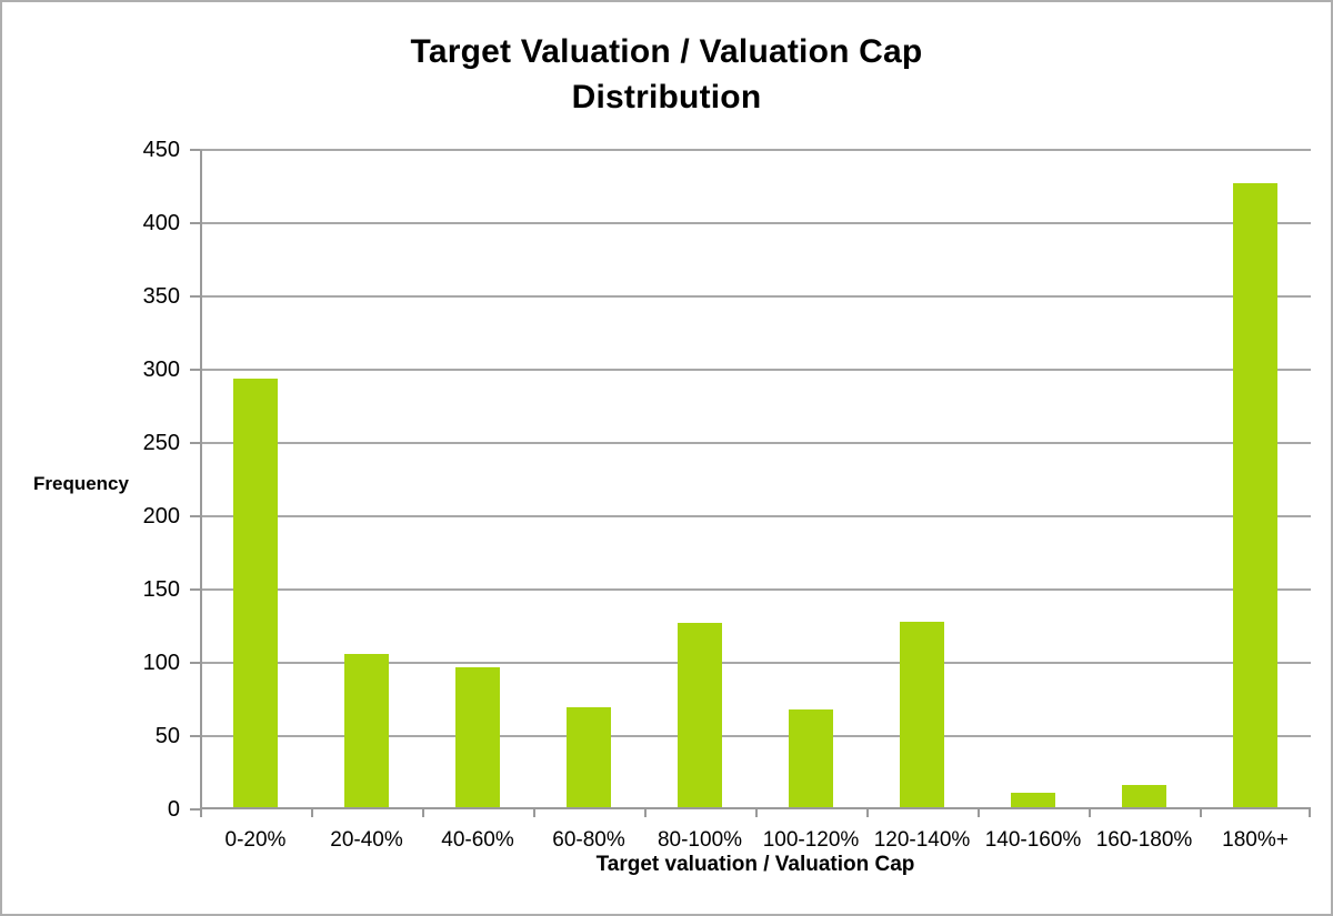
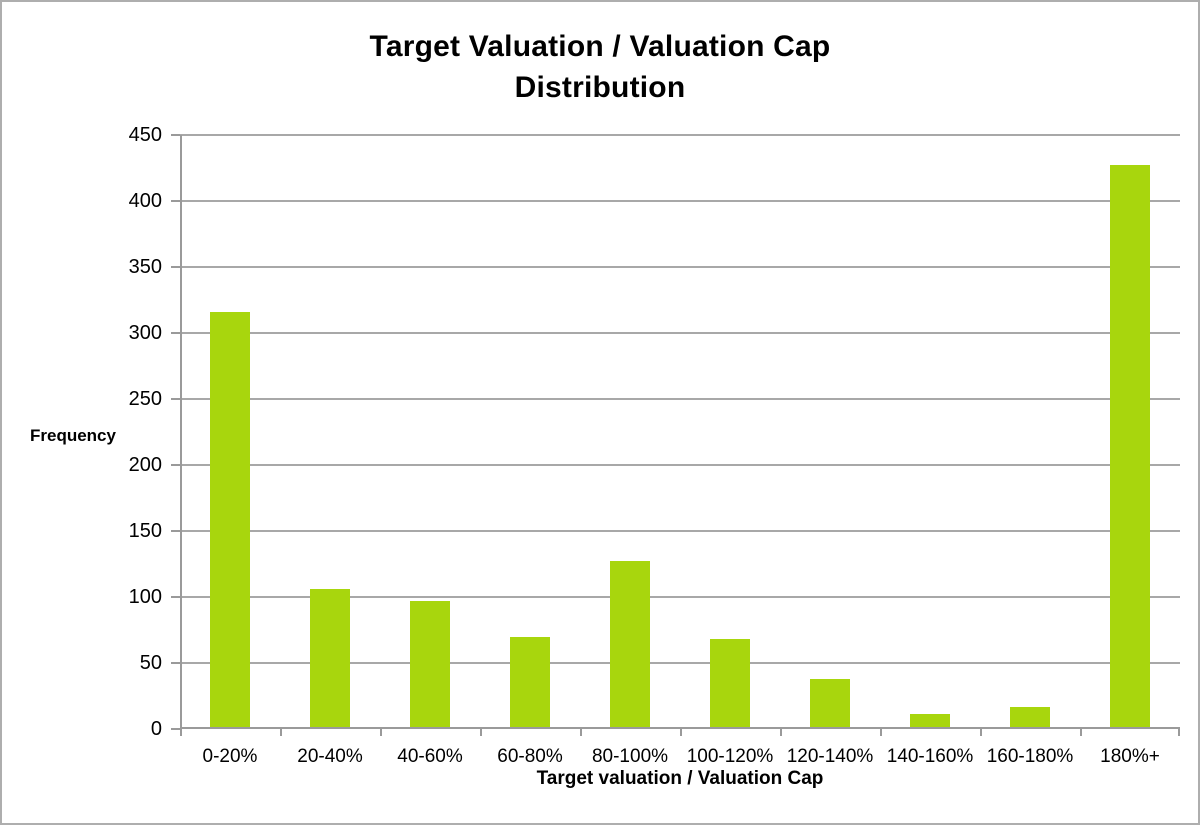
0-20%: 294 -> 316
120-140%: 128 -> 38
